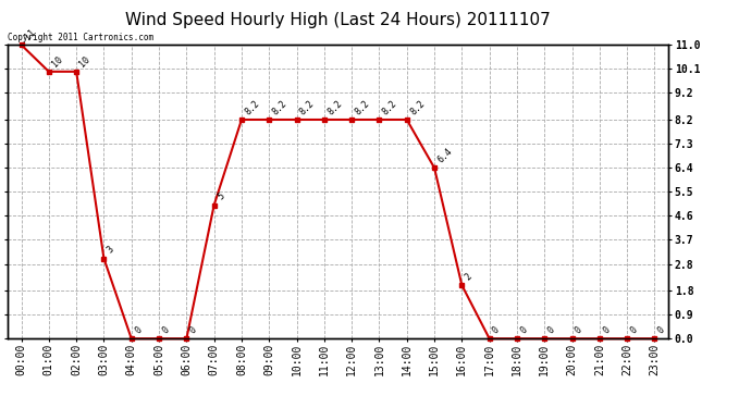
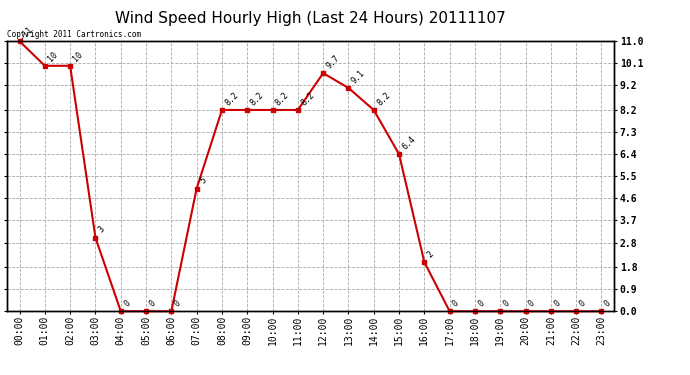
12:00: 8.2 -> 9.7
13:00: 8.2 -> 9.1
